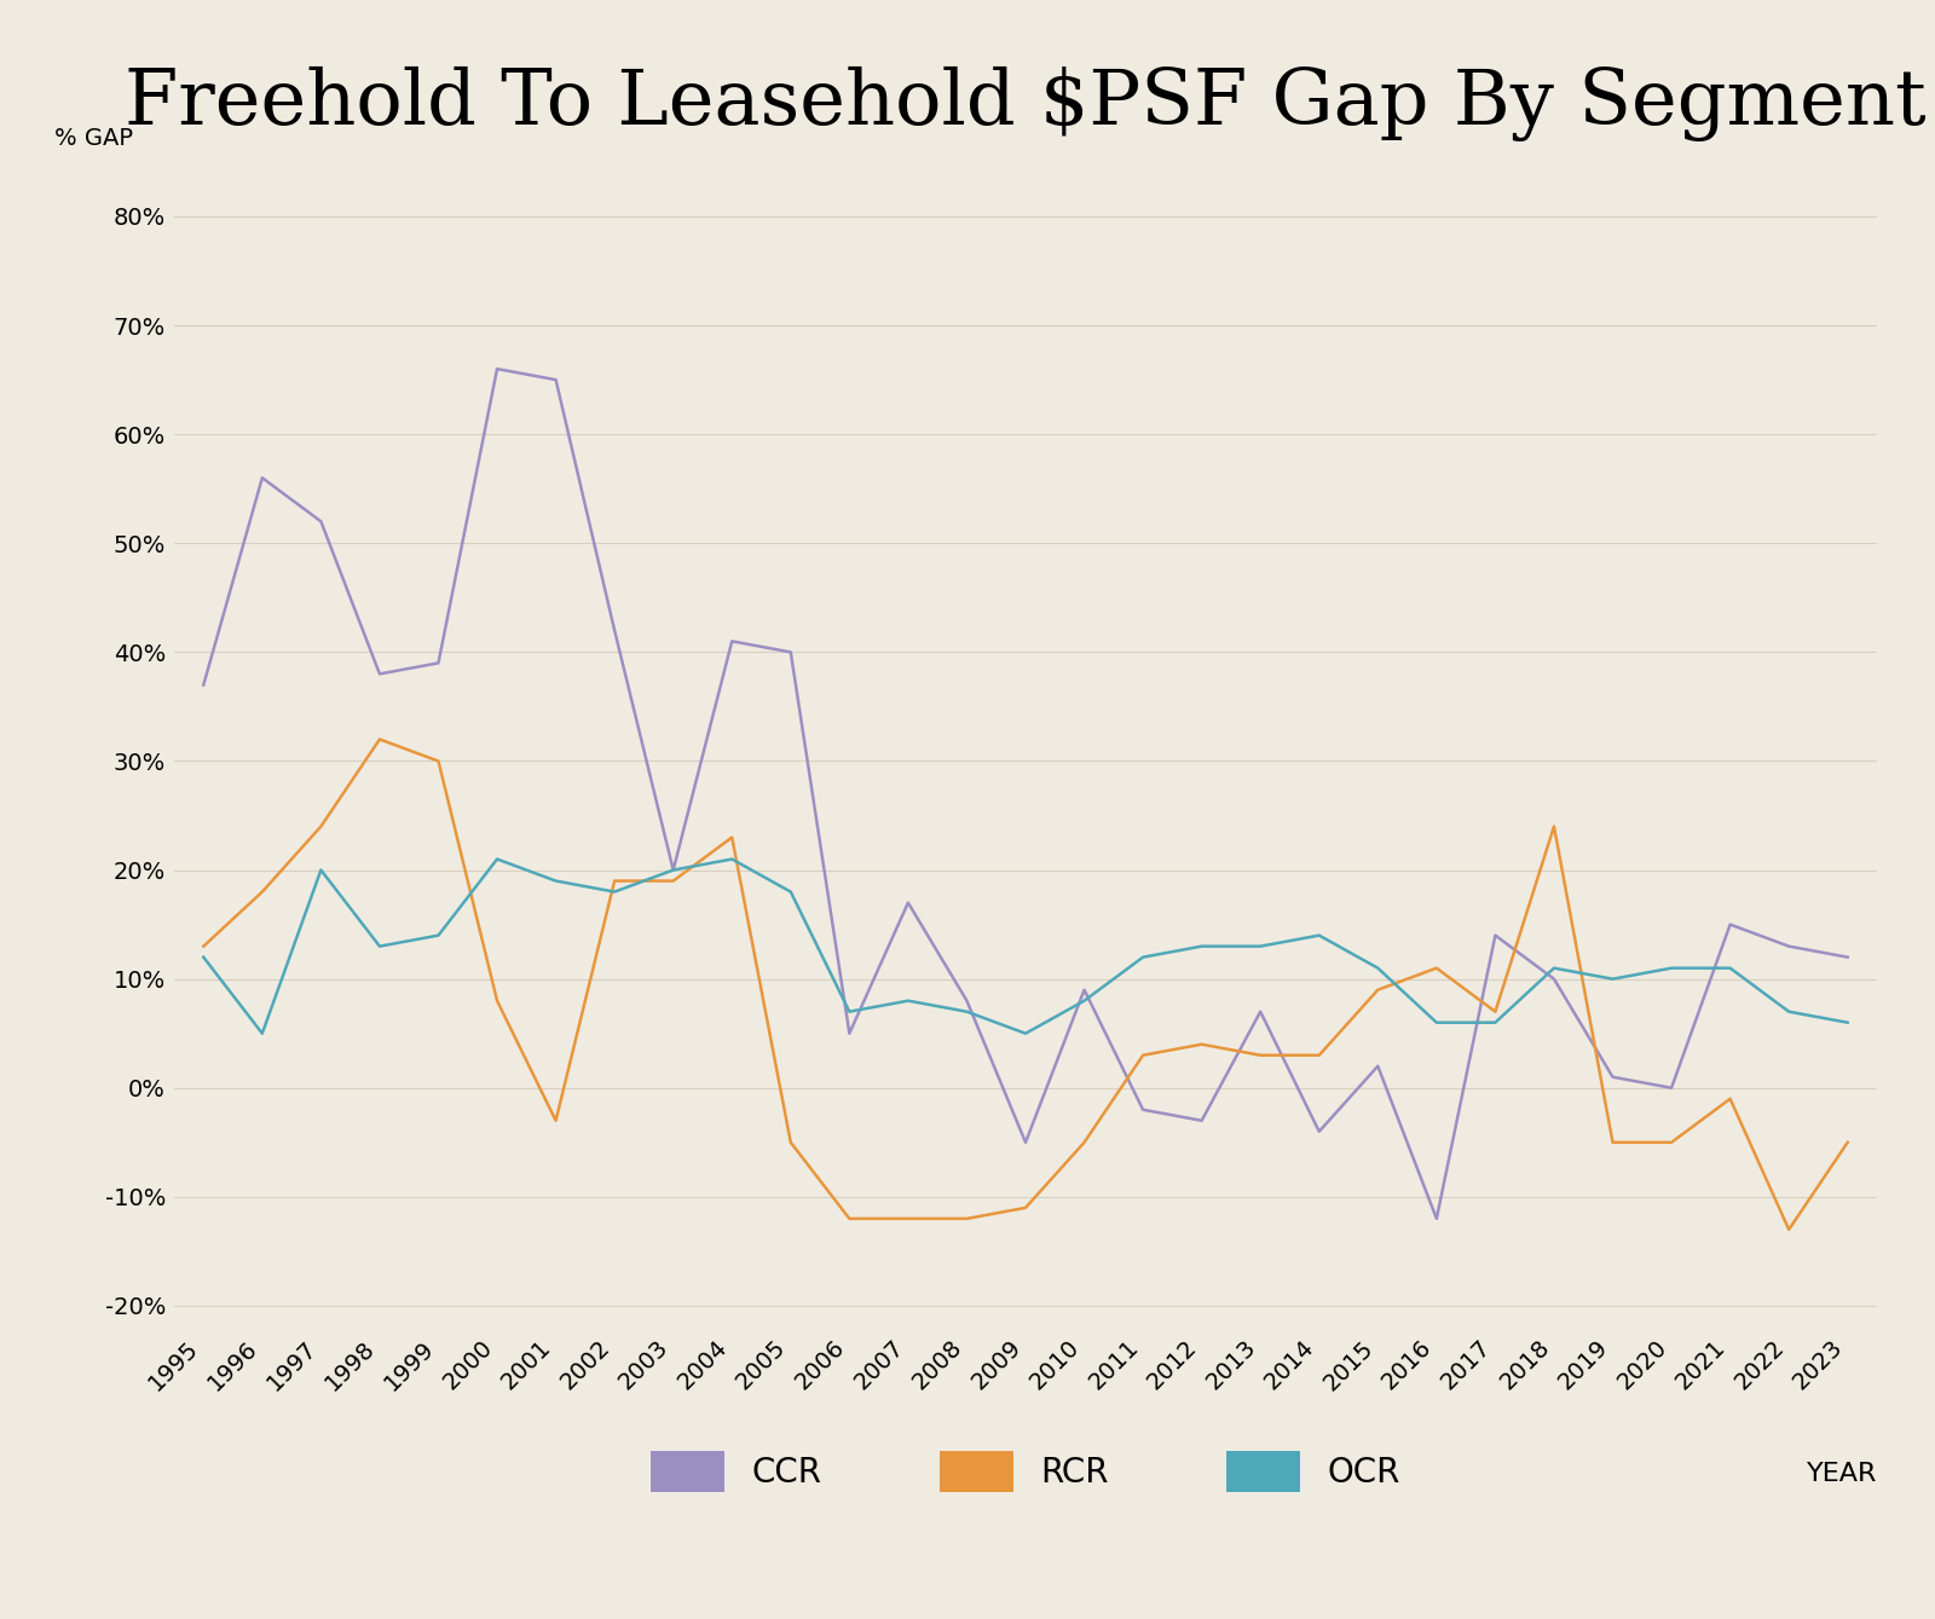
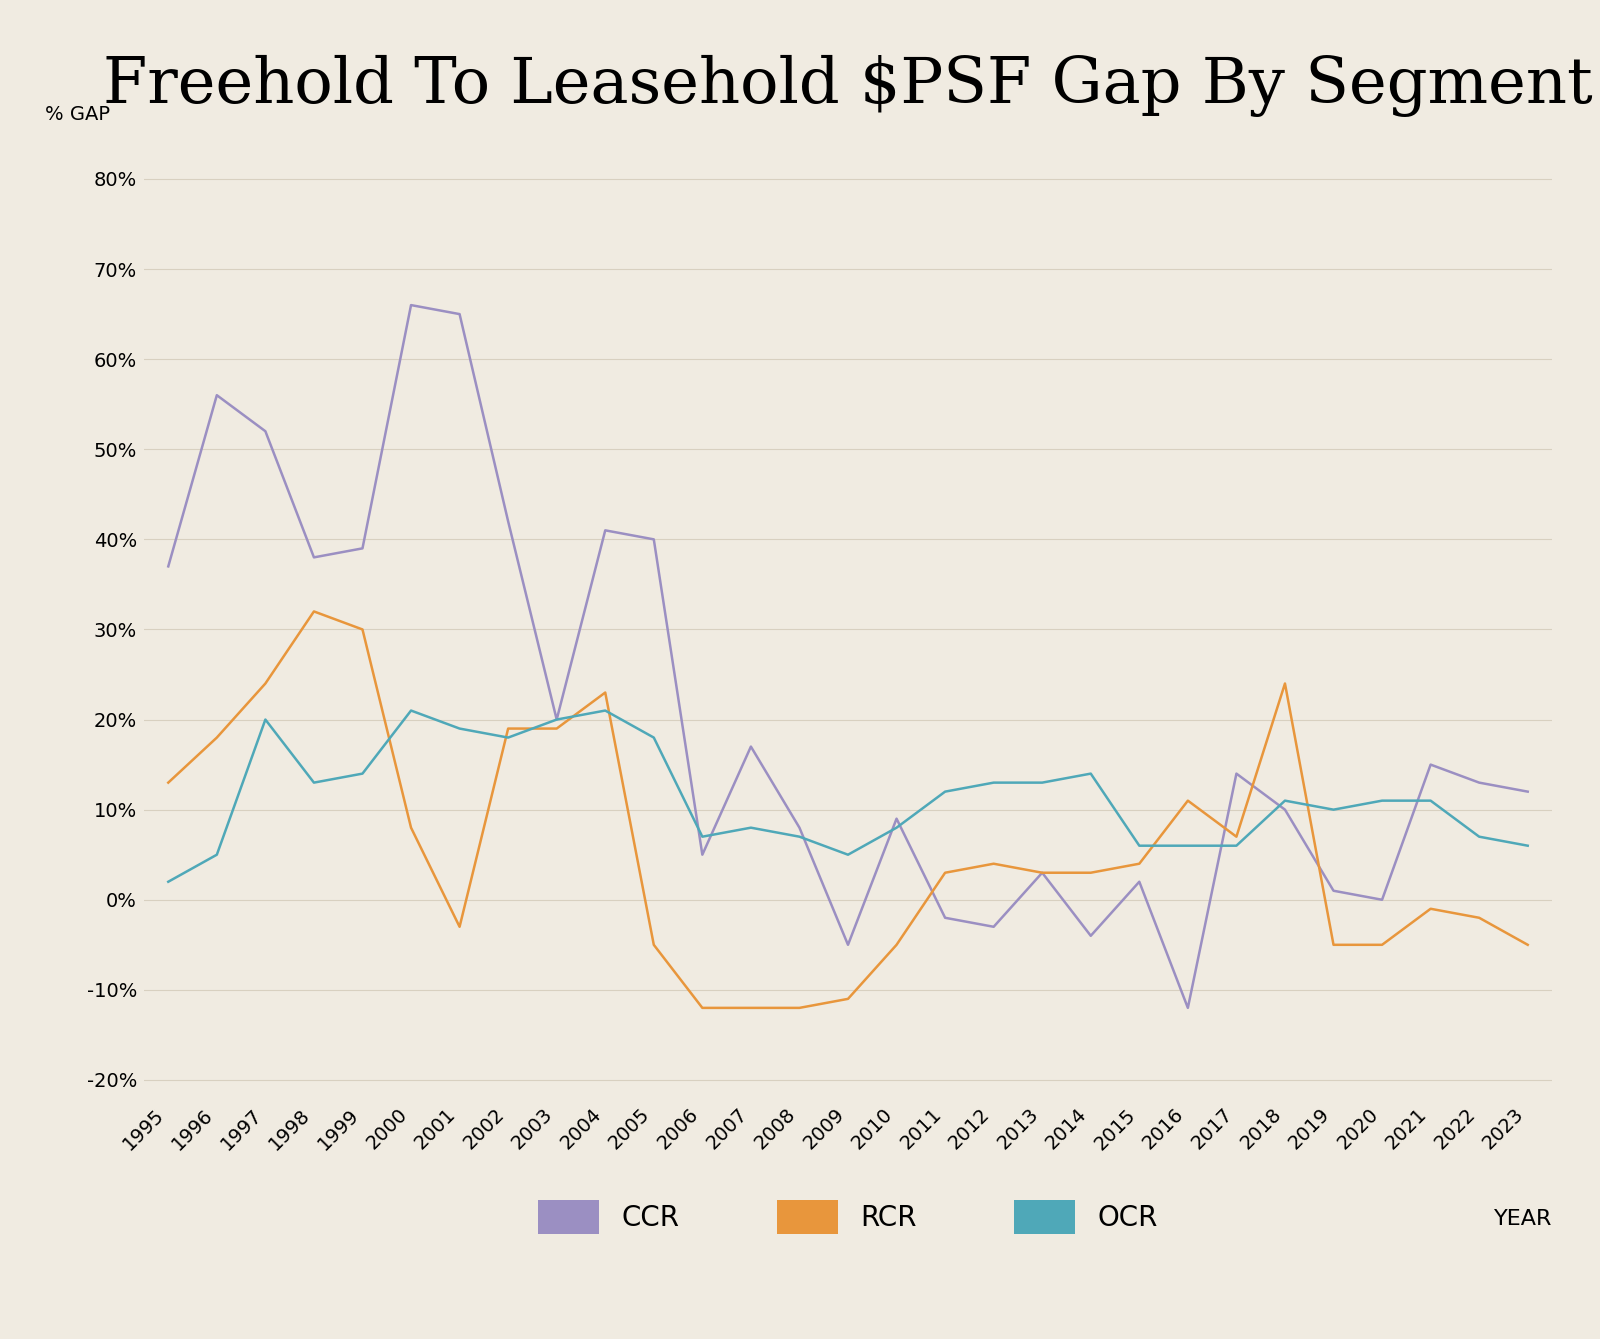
OCR/1995: 12% -> 2%
CCR/2013: 7% -> 3%
RCR/2015: 9% -> 4%
OCR/2015: 11% -> 6%
RCR/2022: -13% -> -2%
